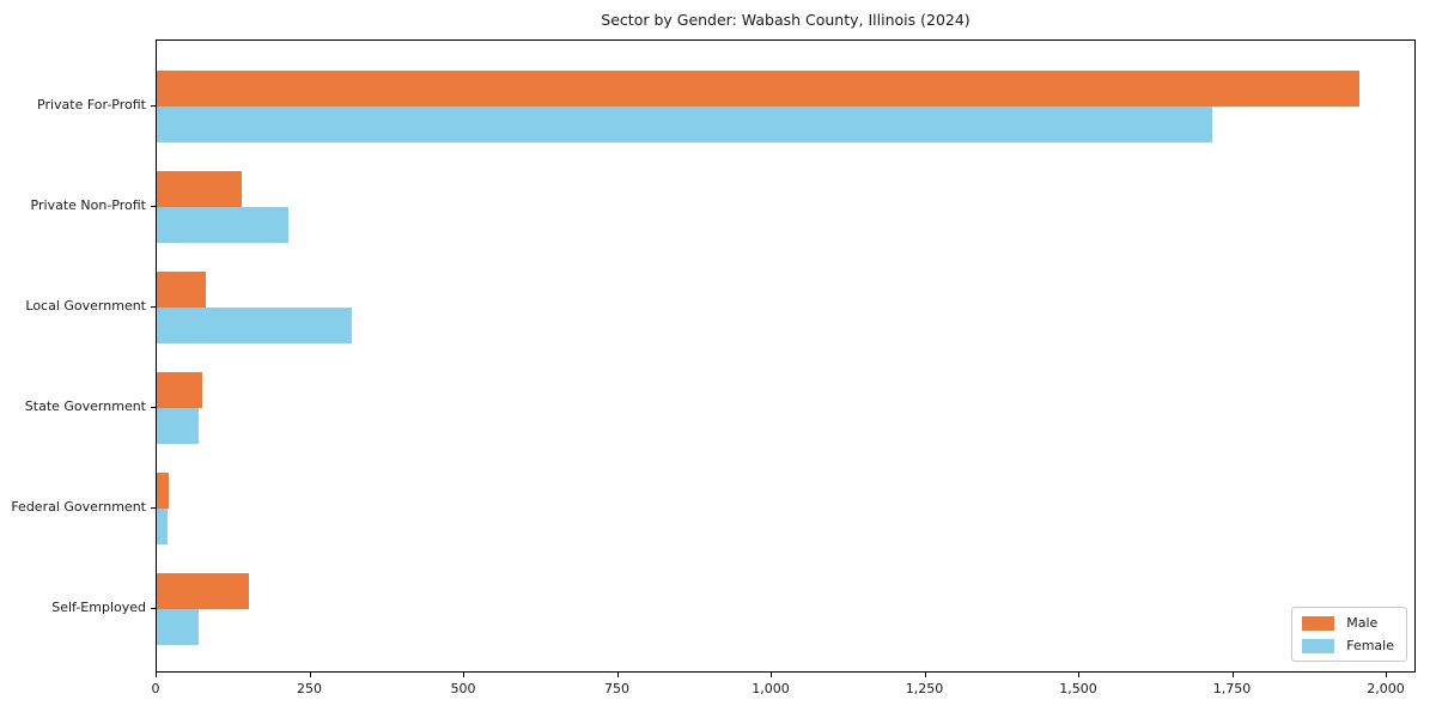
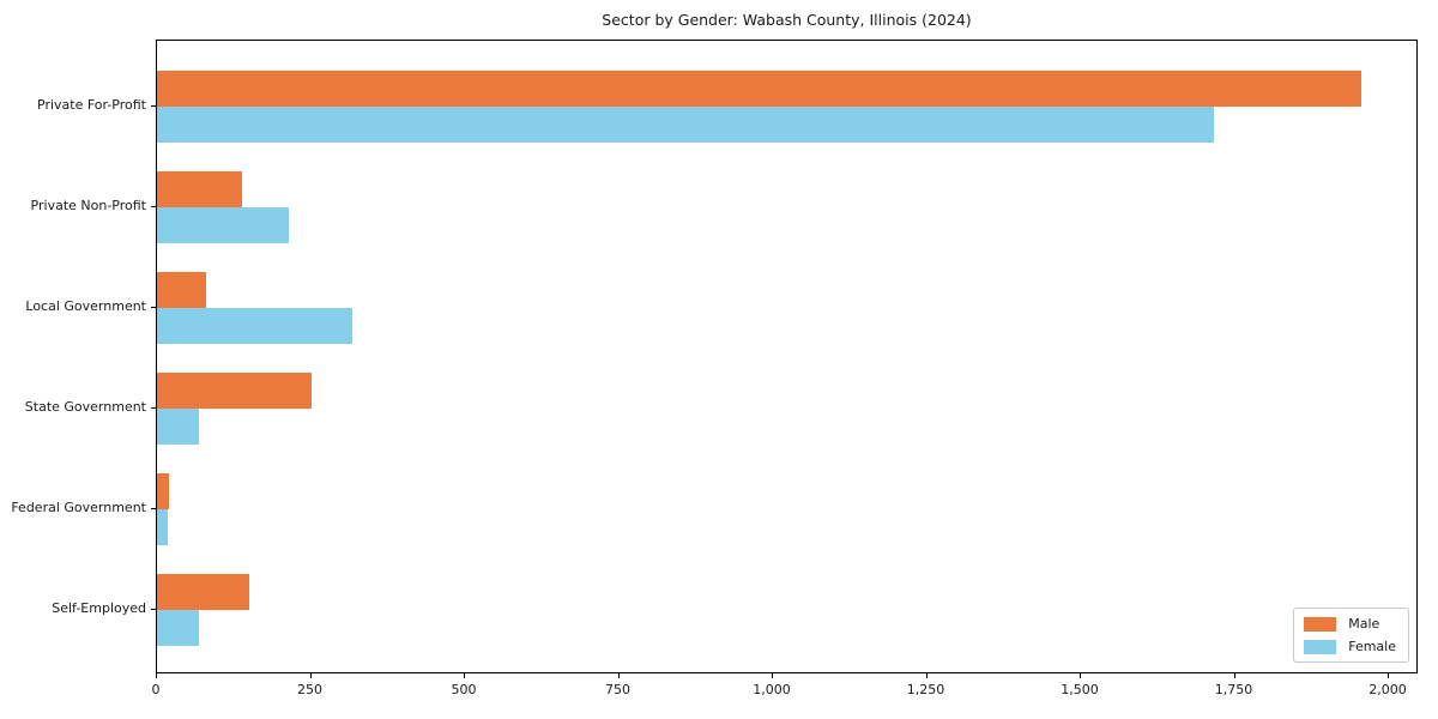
Male/State Government: 70 -> 250
